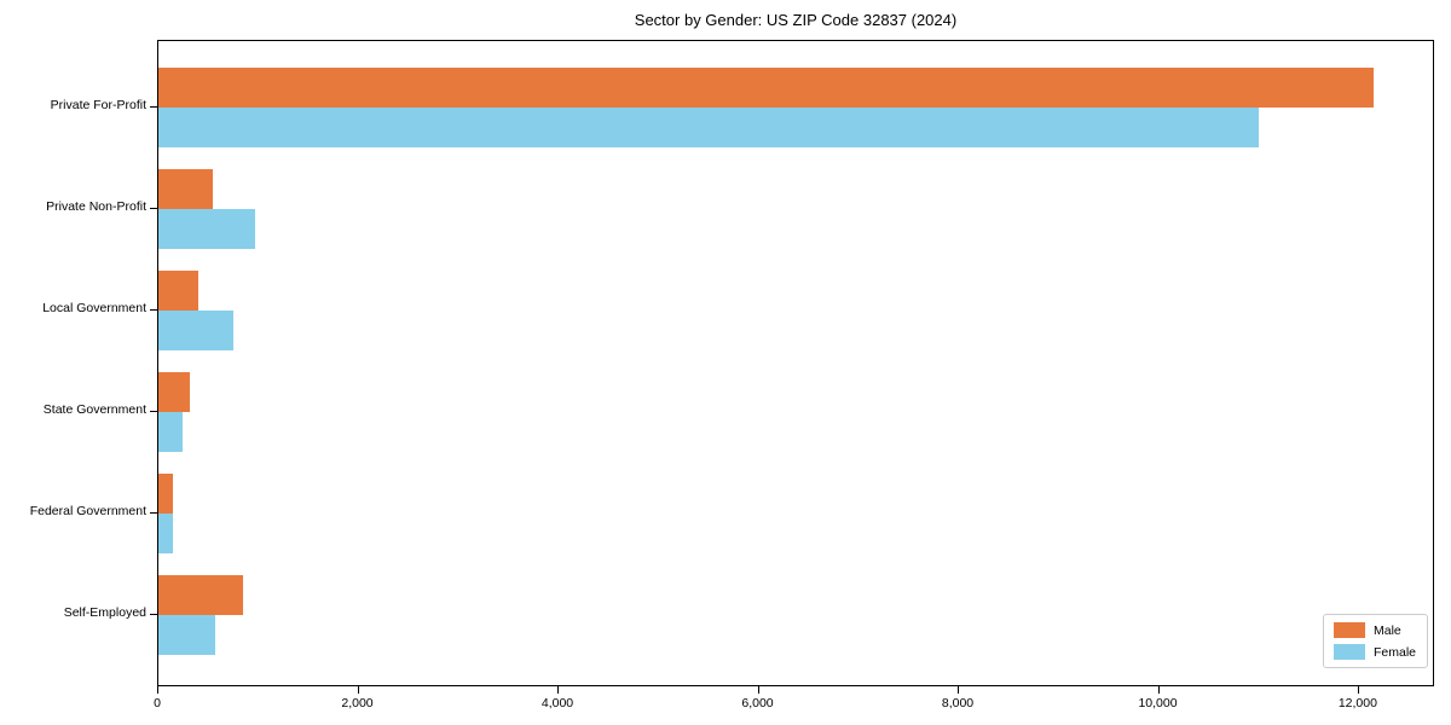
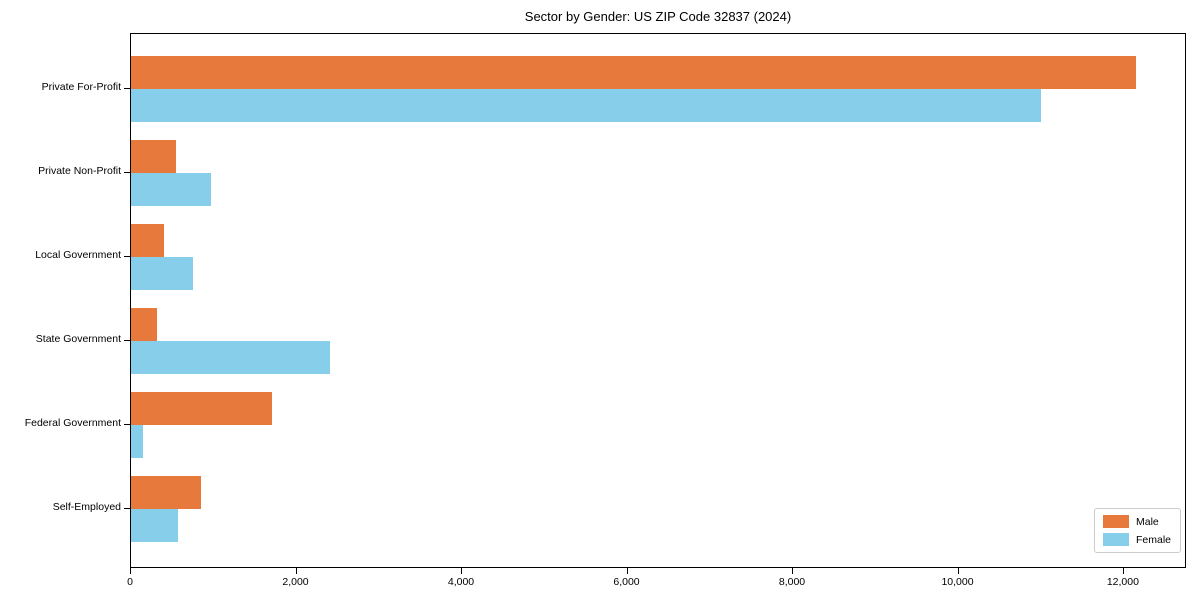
Female/State Government: 200 -> 2400
Male/Federal Government: 200 -> 1700
